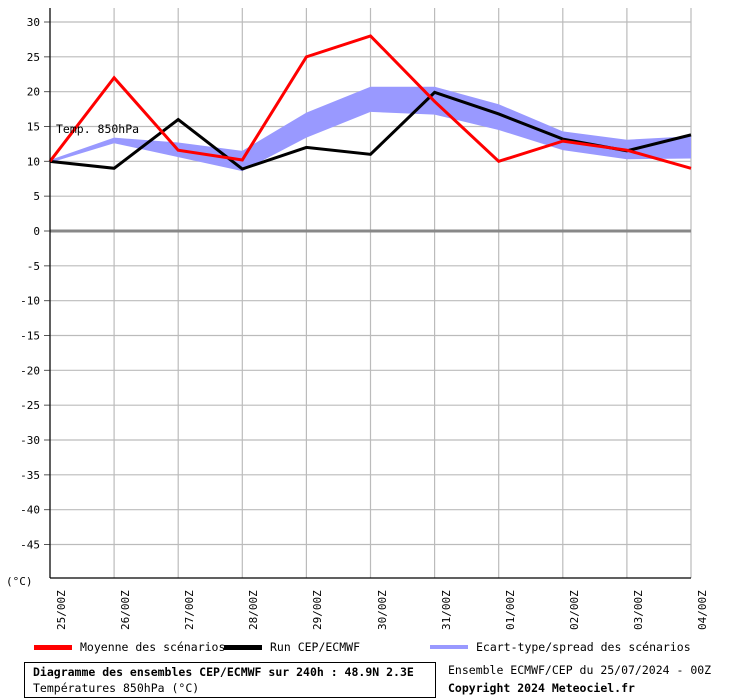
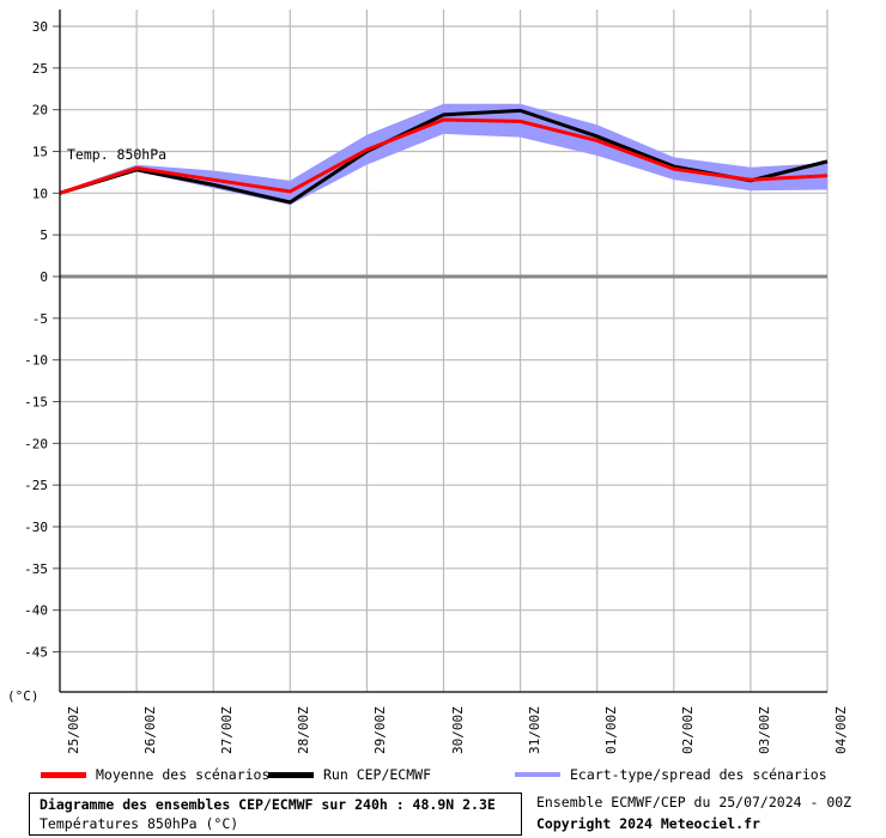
Moyenne des scénarios/26/00Z: 22 -> 13
Run CEP/ECMWF/26/00Z: 9 -> 13
Run CEP/ECMWF/27/00Z: 16 -> 11
Moyenne des scénarios/29/00Z: 25 -> 15
Run CEP/ECMWF/29/00Z: 12 -> 15
Moyenne des scénarios/30/00Z: 28 -> 19
Run CEP/ECMWF/30/00Z: 11 -> 19
Moyenne des scénarios/01/00Z: 10 -> 16
Moyenne des scénarios/04/00Z: 9 -> 12
